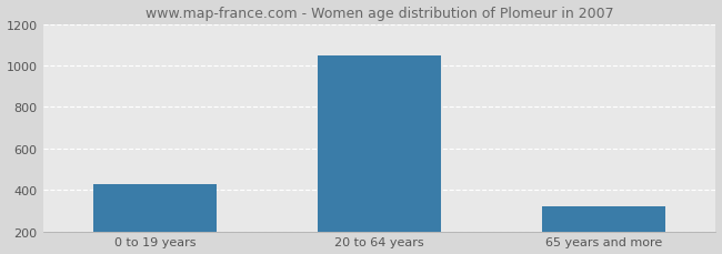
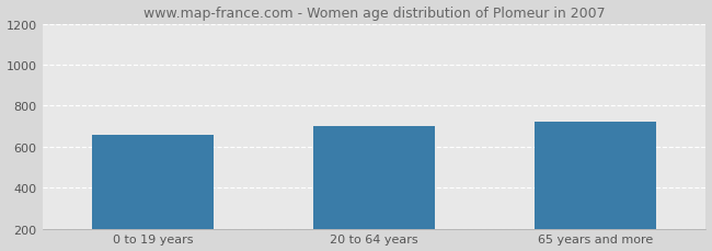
0 to 19 years: 430 -> 660
20 to 64 years: 1050 -> 700
65 years and more: 320 -> 720
